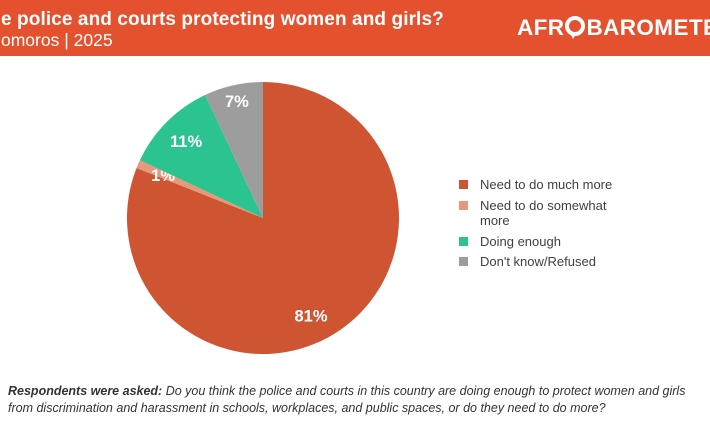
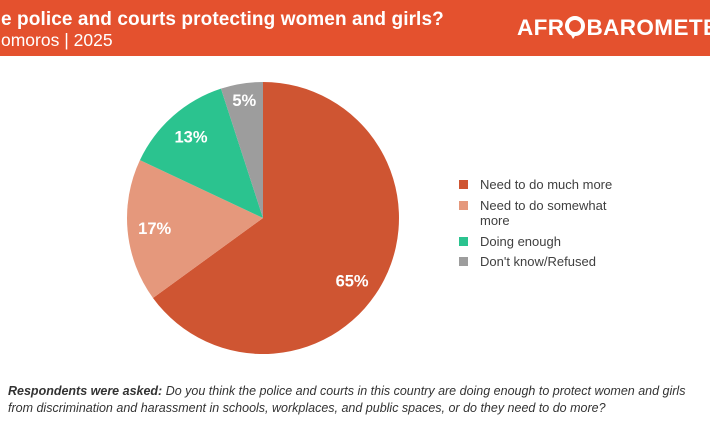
Need to do much more: 81% -> 65%
Need to do somewhat more: 1% -> 17%
Doing enough: 11% -> 13%
Don't know/Refused: 7% -> 5%
